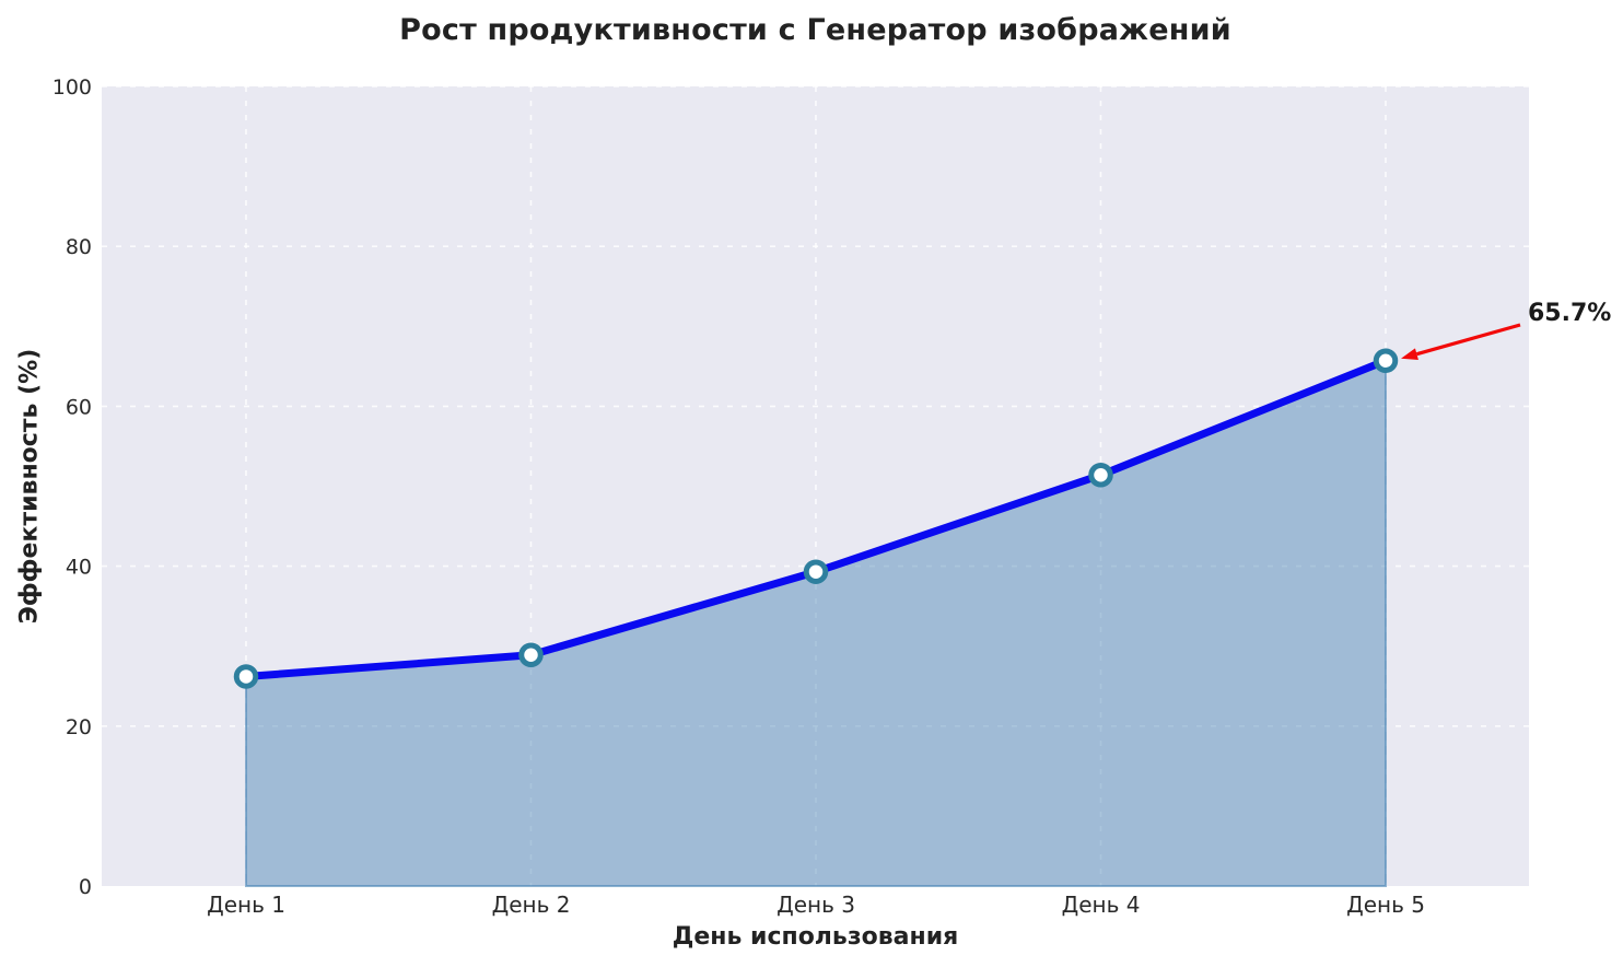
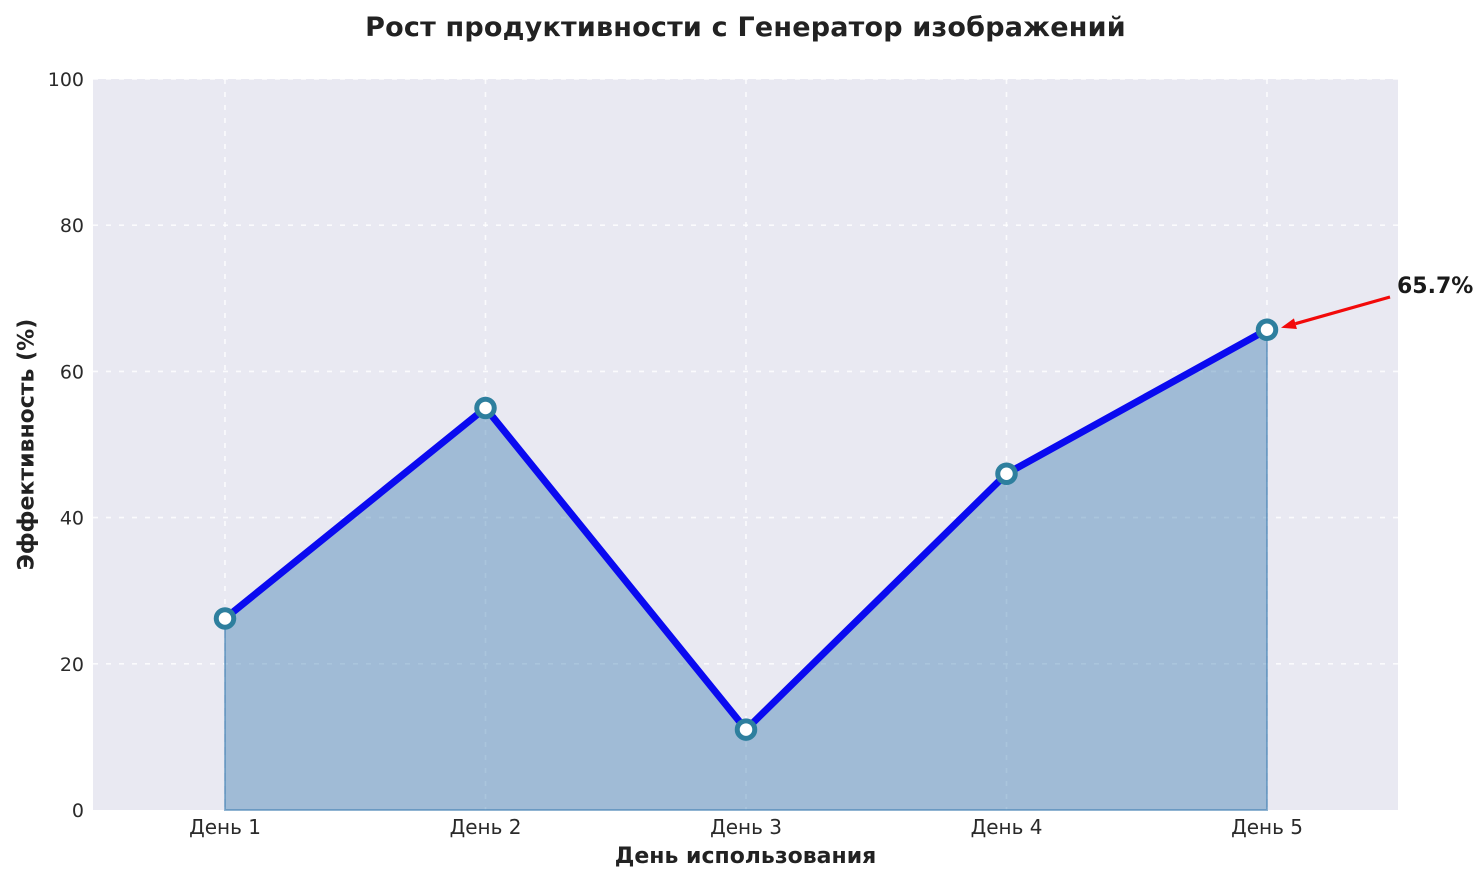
День 2: 29 -> 55
День 3: 39 -> 11
День 4: 51 -> 46
